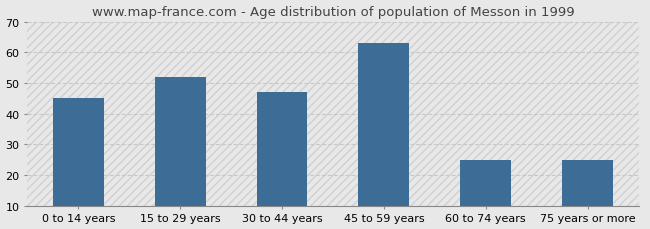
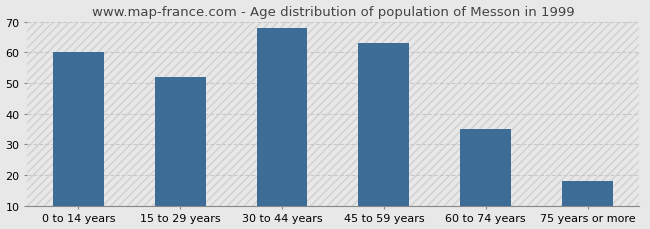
0 to 14 years: 45 -> 60
30 to 44 years: 47 -> 68
60 to 74 years: 25 -> 35
75 years or more: 25 -> 18
